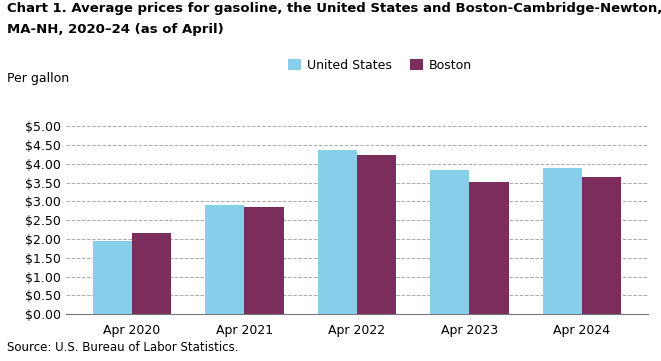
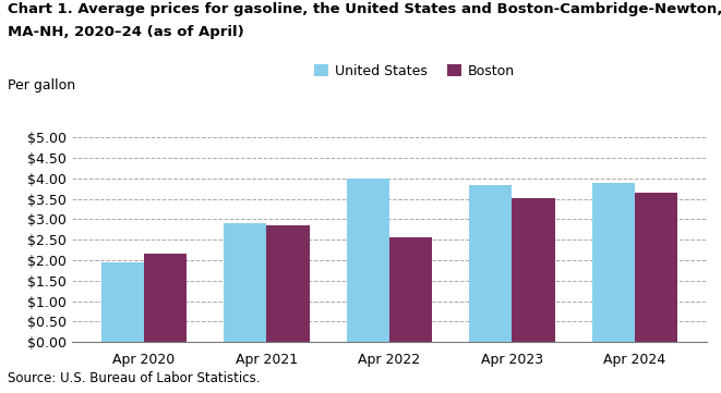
United States/Apr 2022: $4.38 -> $4.00
Boston/Apr 2022: $4.24 -> $2.55
